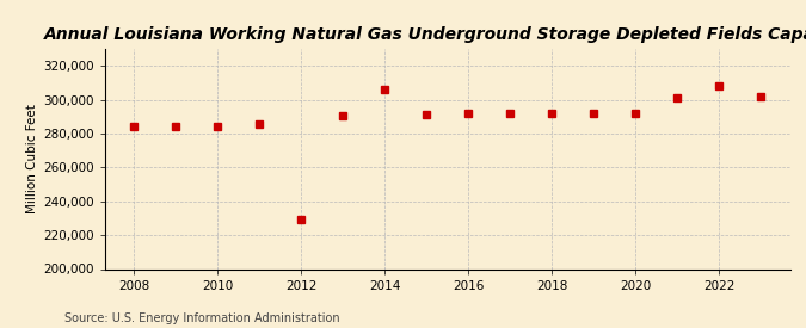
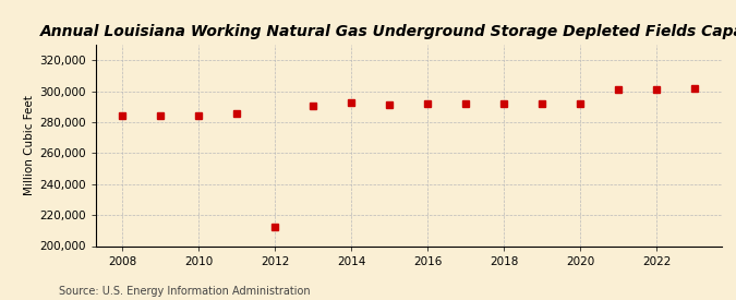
2012: 229,000 -> 212,000
2014: 306,000 -> 292,000
2022: 308,000 -> 301,000
